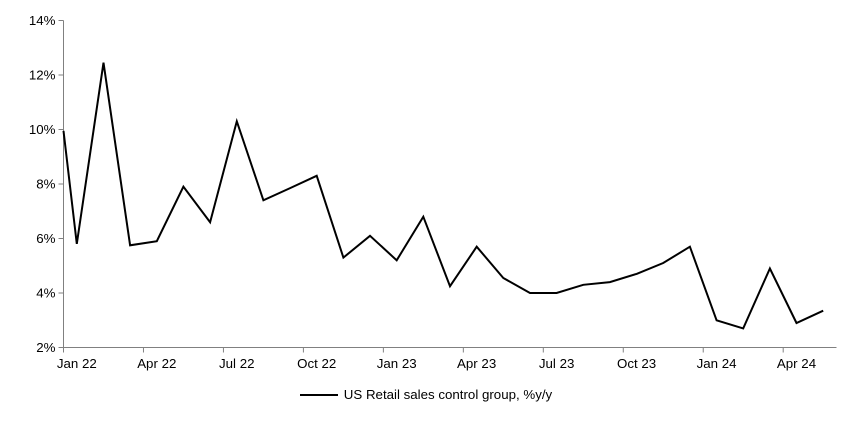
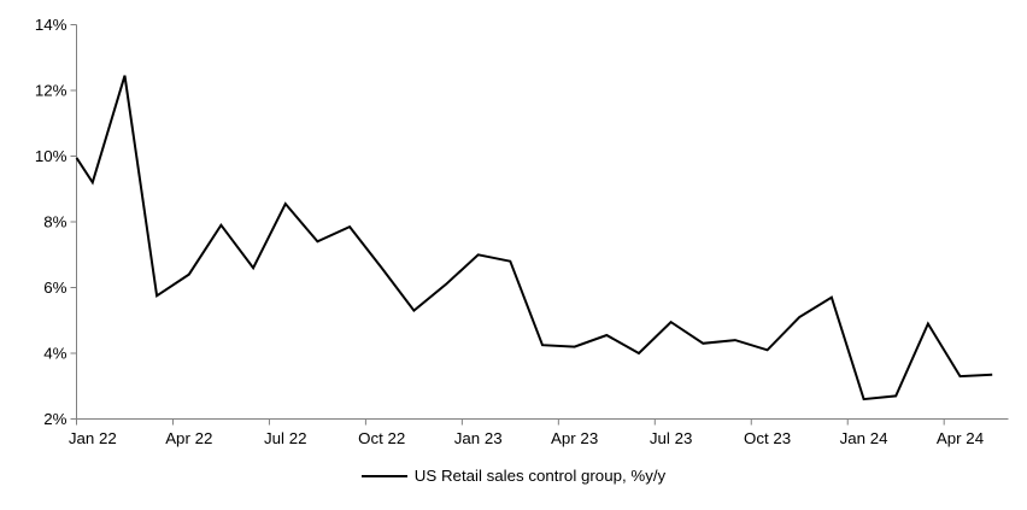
Jan 22: 5.8% -> 9.2%
Apr 22: 5.9% -> 6.4%
Jul 22: 10.3% -> 8.6%
Oct 22: 8.3% -> 6.6%
Jan 23: 5.2% -> 7.0%
Apr 23: 5.7% -> 4.2%
Jul 23: 4.0% -> 5.0%
Oct 23: 4.7% -> 4.1%
Jan 24: 3.0% -> 2.6%
Apr 24: 2.9% -> 3.3%
